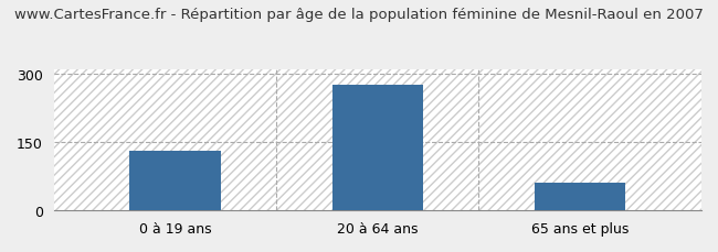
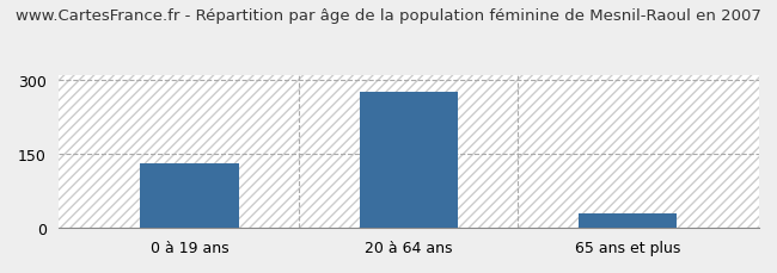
65 ans et plus: 60 -> 30
